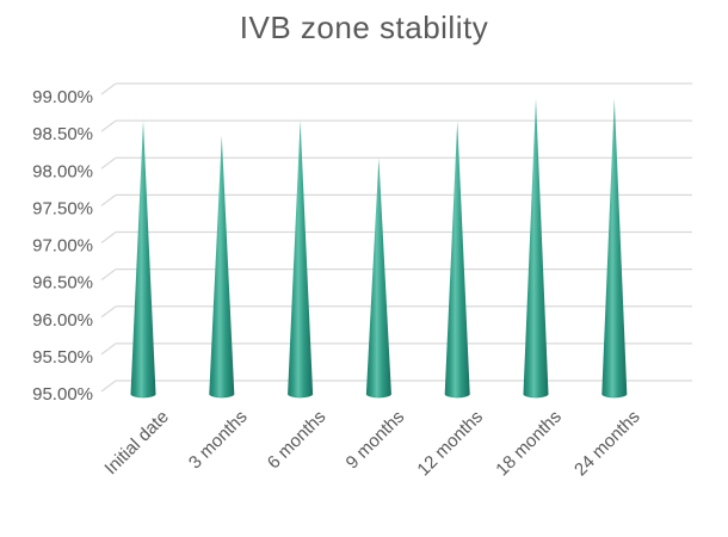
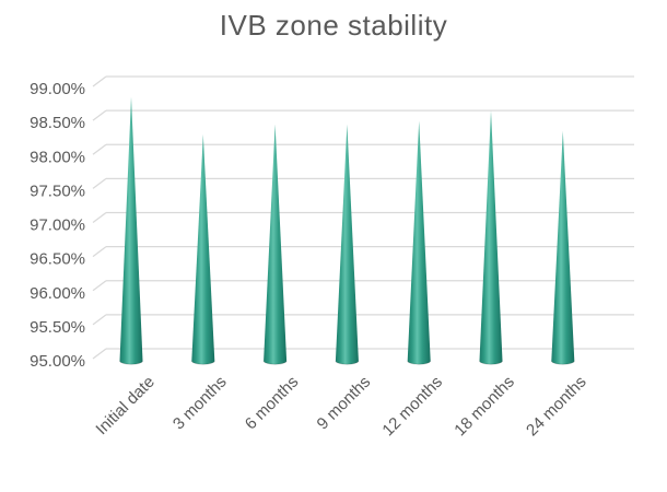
Initial date: 98.5% -> 98.7%
3 months: 98.3% -> 98.2%
6 months: 98.5% -> 98.3%
9 months: 98.0% -> 98.3%
12 months: 98.5% -> 98.3%
18 months: 98.8% -> 98.5%
24 months: 98.8% -> 98.2%
